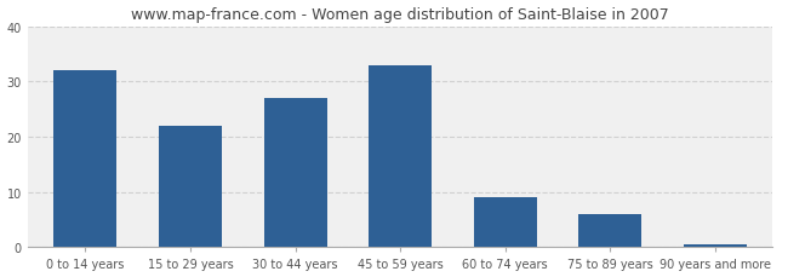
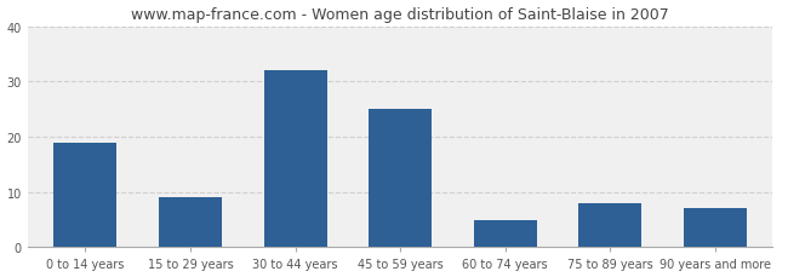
0 to 14 years: 32.0 -> 19.0
15 to 29 years: 22.0 -> 9.0
30 to 44 years: 27.0 -> 32.0
45 to 59 years: 33.0 -> 25.0
60 to 74 years: 9.0 -> 5.0
75 to 89 years: 6.0 -> 8.0
90 years and more: 0.5 -> 7.0
